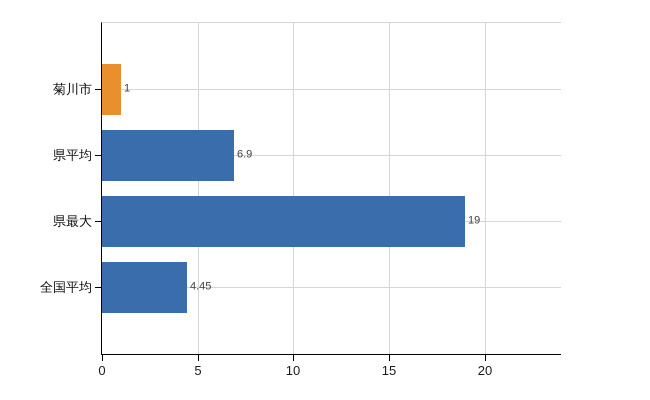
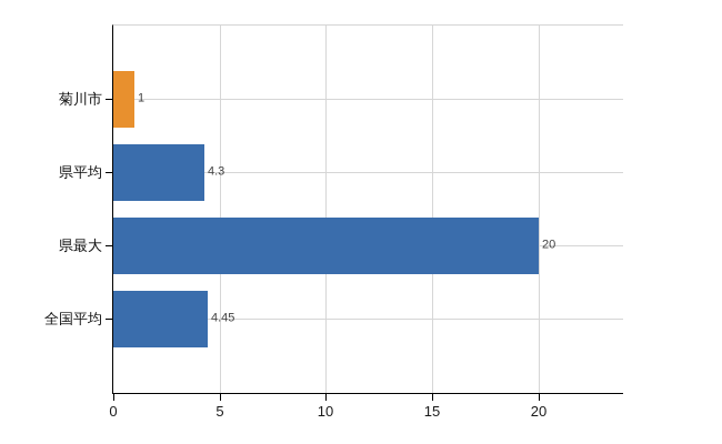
県平均: 6.9 -> 4.3
県最大: 19 -> 20
